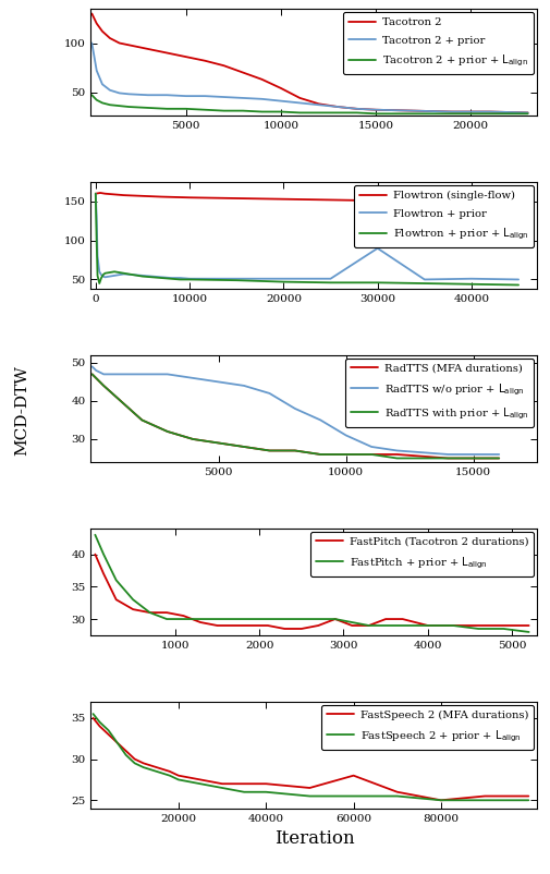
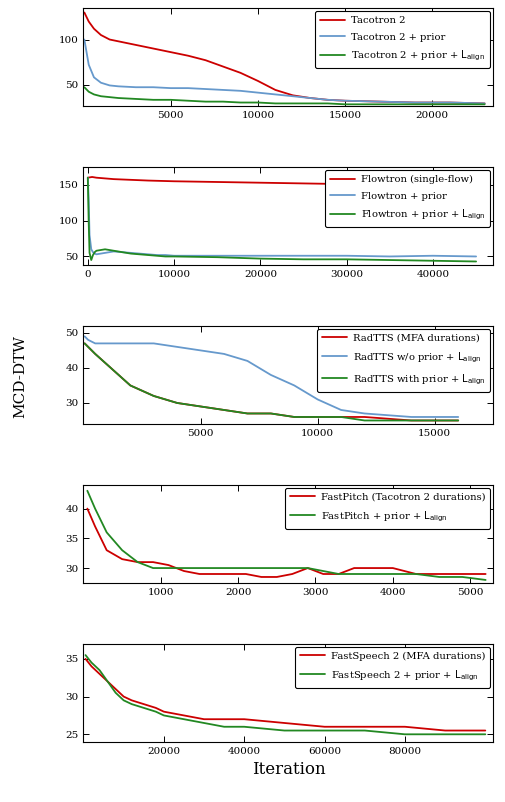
Flowtron + prior/30000: 90 -> 51
FastPitch (Tacotron 2 durations)/4000: 29.0 -> 30.0
FastSpeech 2 (MFA durations)/60000: 28.0 -> 26.0
FastSpeech 2 (MFA durations)/80000: 25.0 -> 26.0
